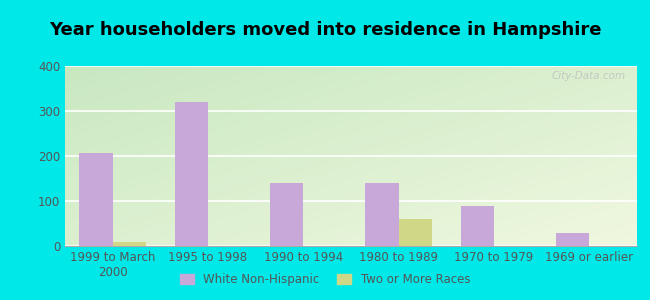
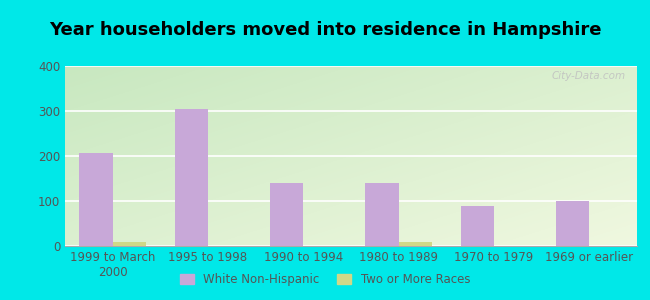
White Non-Hispanic/1995 to 1998: 320 -> 305
Two or More Races/1980 to 1989: 60 -> 9
White Non-Hispanic/1969 or earlier: 30 -> 99
